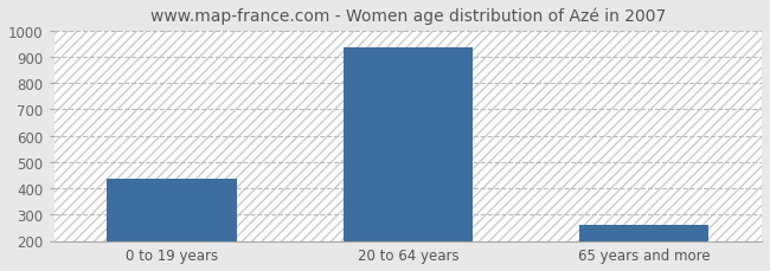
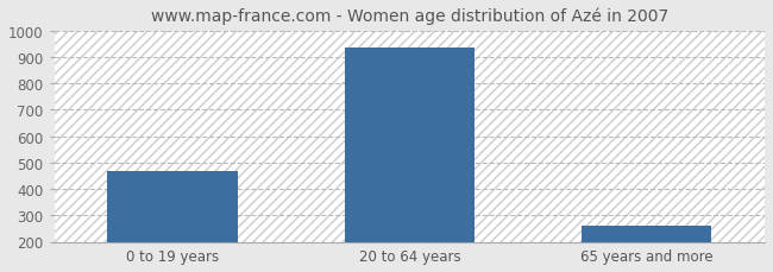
0 to 19 years: 435 -> 470
